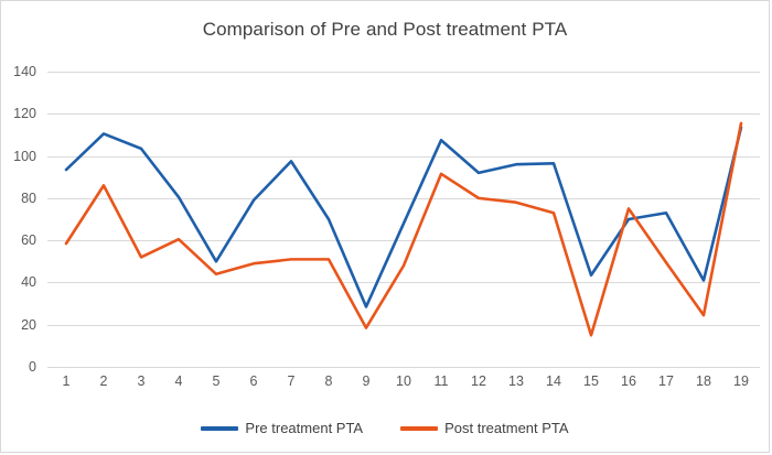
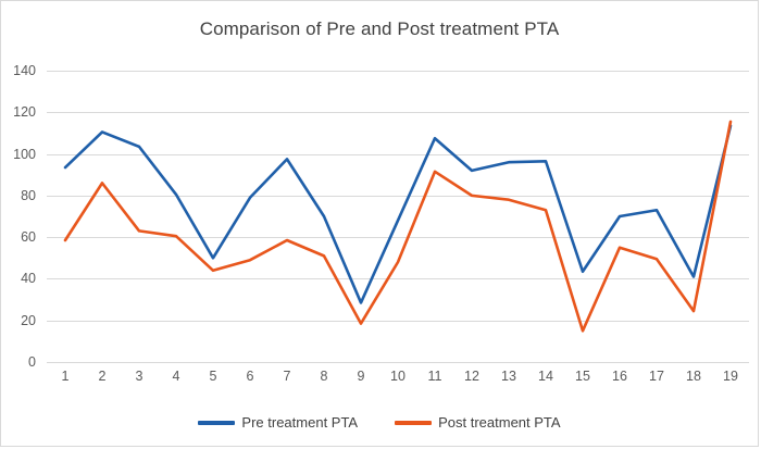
Post treatment PTA/3: 52 -> 63
Post treatment PTA/7: 51 -> 58
Post treatment PTA/16: 75 -> 55
